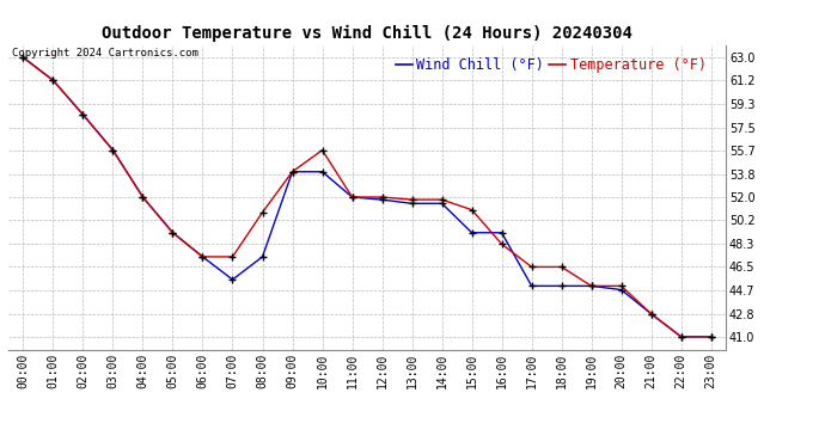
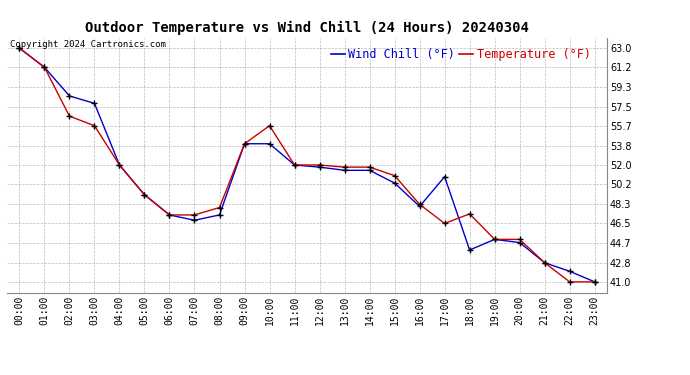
Temperature (°F)/02:00: 58.5 -> 56.6
Wind Chill (°F)/03:00: 55.7 -> 57.8
Wind Chill (°F)/07:00: 45.5 -> 46.8
Temperature (°F)/08:00: 50.8 -> 48.0
Wind Chill (°F)/15:00: 49.2 -> 50.3
Wind Chill (°F)/16:00: 49.2 -> 48.1
Wind Chill (°F)/17:00: 45.0 -> 50.9
Temperature (°F)/18:00: 46.5 -> 47.4
Wind Chill (°F)/18:00: 45.0 -> 44.0
Wind Chill (°F)/22:00: 41.0 -> 42.0
